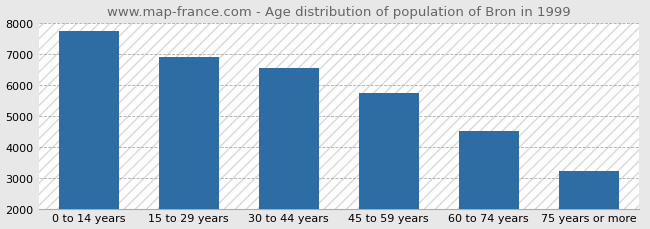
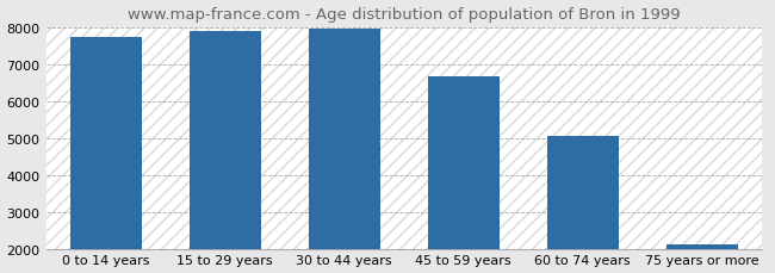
15 to 29 years: 6900 -> 7900
30 to 44 years: 6550 -> 7970
45 to 59 years: 5750 -> 6680
60 to 74 years: 4500 -> 5060
75 years or more: 3200 -> 2120
